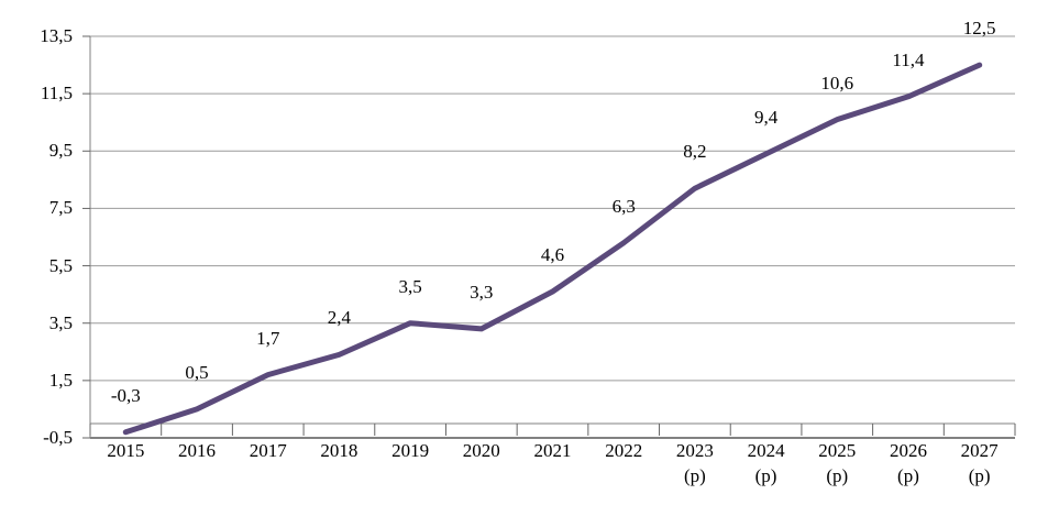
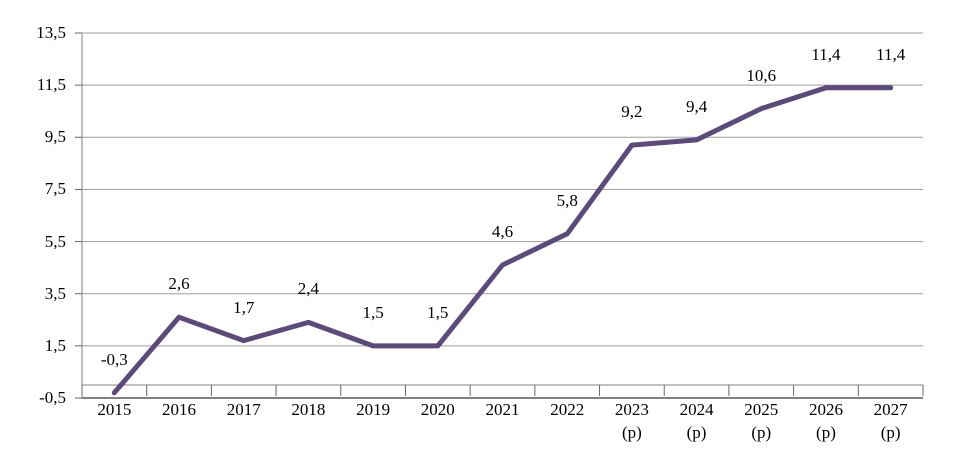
2016: 0,5 -> 2,6
2019: 3,5 -> 1,5
2020: 3,3 -> 1,5
2022: 6,3 -> 5,8
2023: 8,2 -> 9,2
2027: 12,5 -> 11,4
